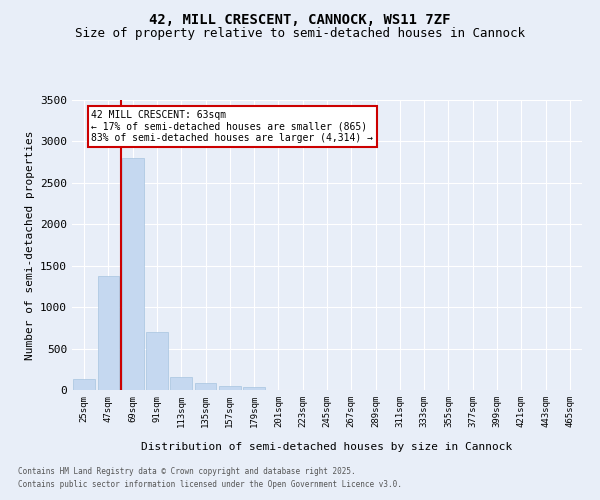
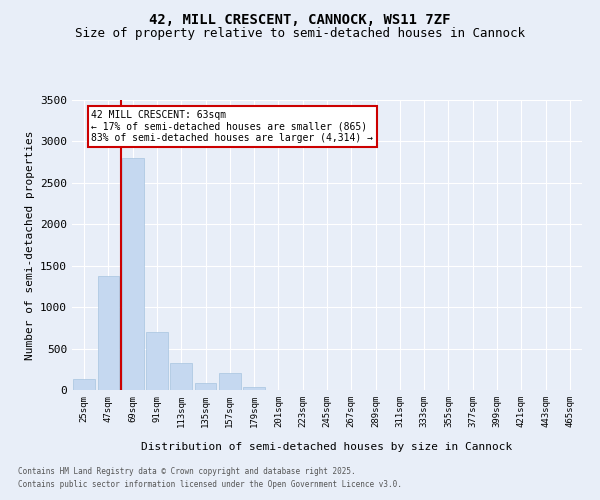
113sqm: 160 -> 320
157sqm: 50 -> 200
